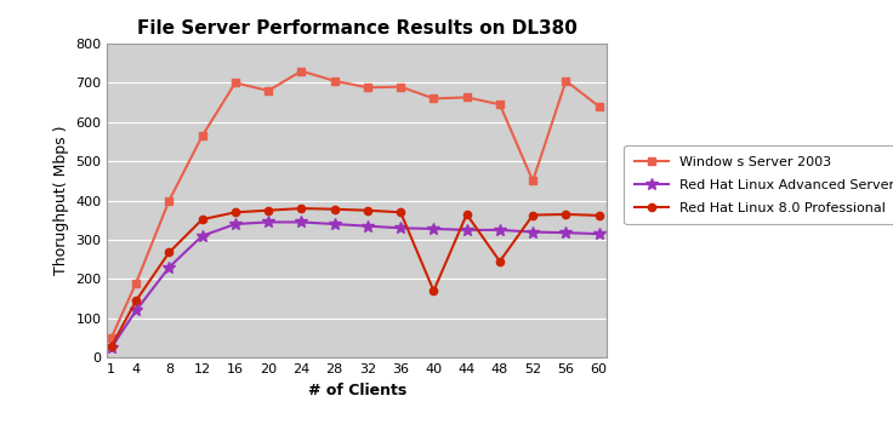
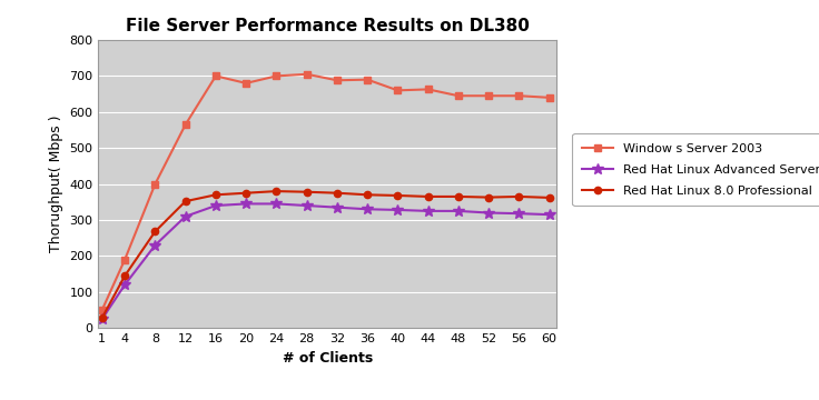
Window s Server 2003/24: 730 -> 700
Red Hat Linux 8.0 Professional/40: 170 -> 368
Red Hat Linux 8.0 Professional/48: 245 -> 365
Window s Server 2003/52: 450 -> 645
Window s Server 2003/56: 705 -> 645
